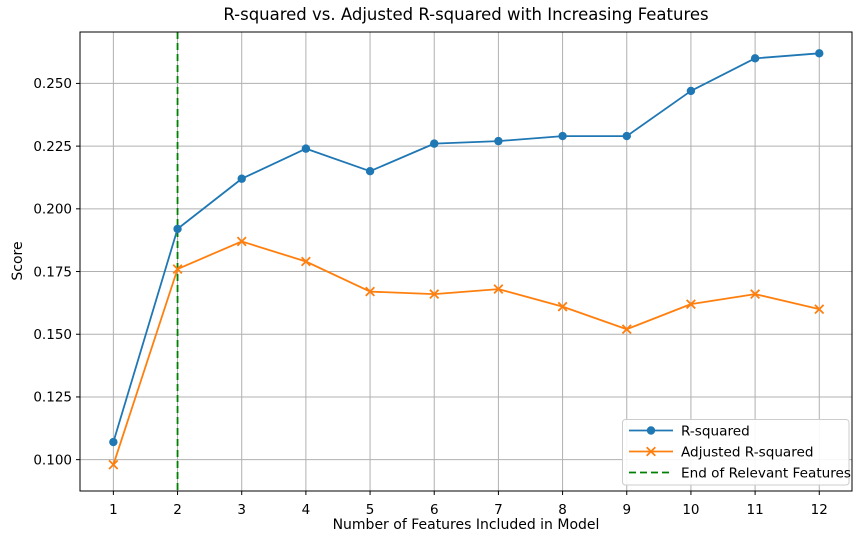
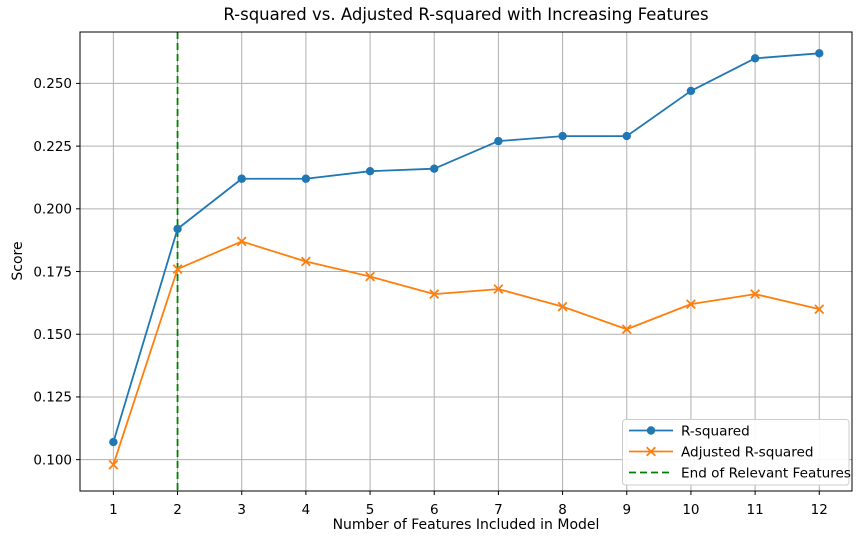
R-squared/4: 0.224 -> 0.212
Adjusted R-squared/5: 0.167 -> 0.173
R-squared/6: 0.226 -> 0.216
